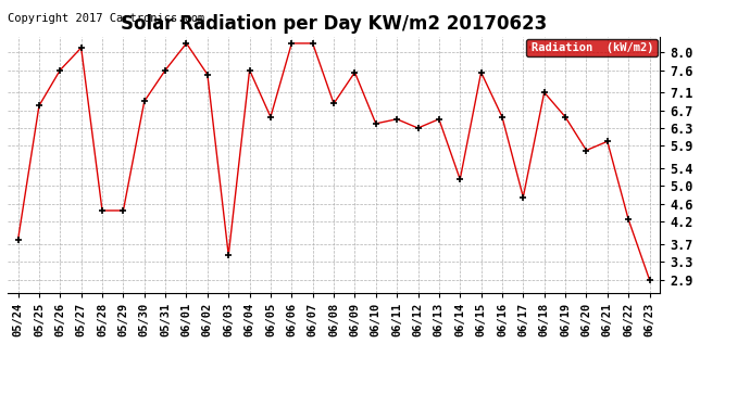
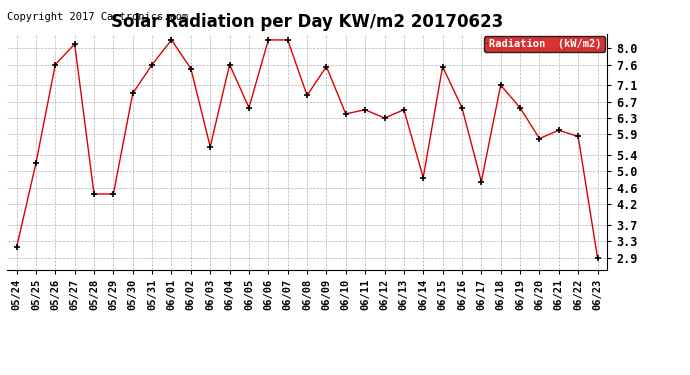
05/24: 3.80 -> 3.15
05/25: 6.80 -> 5.20
06/03: 3.45 -> 5.60
06/14: 5.15 -> 4.85
06/22: 4.25 -> 5.85
